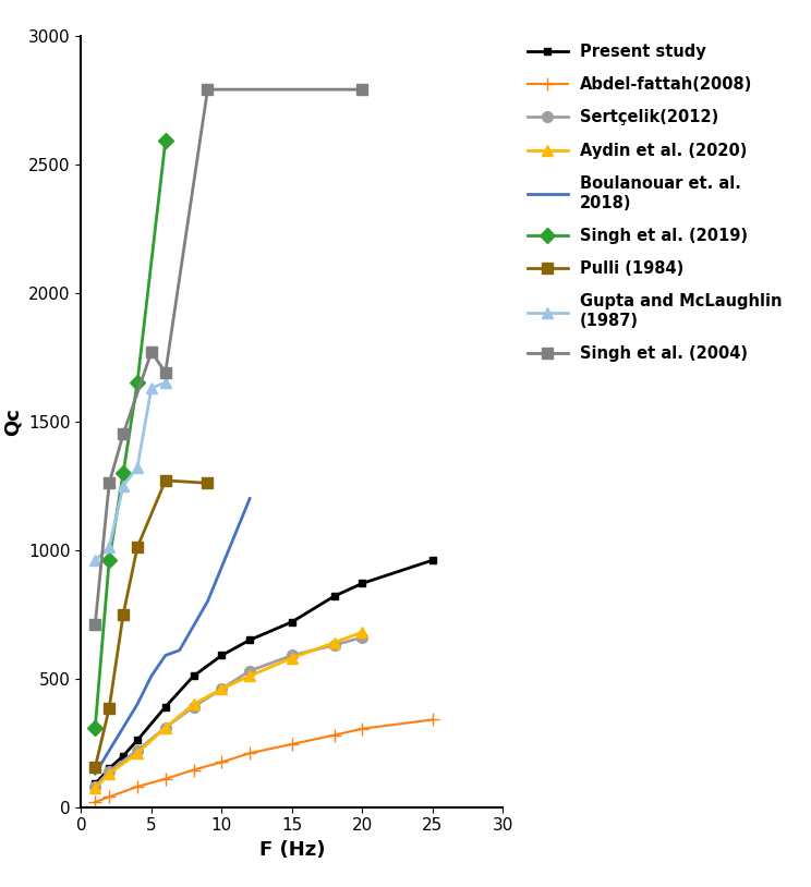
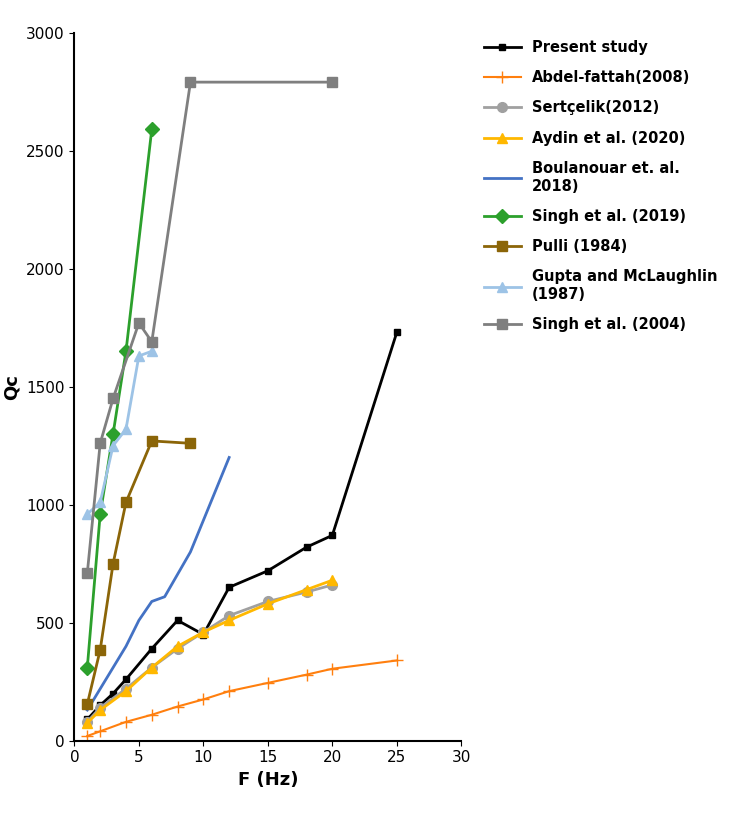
Present study/10: 590 -> 450
Present study/25: 960 -> 1730
